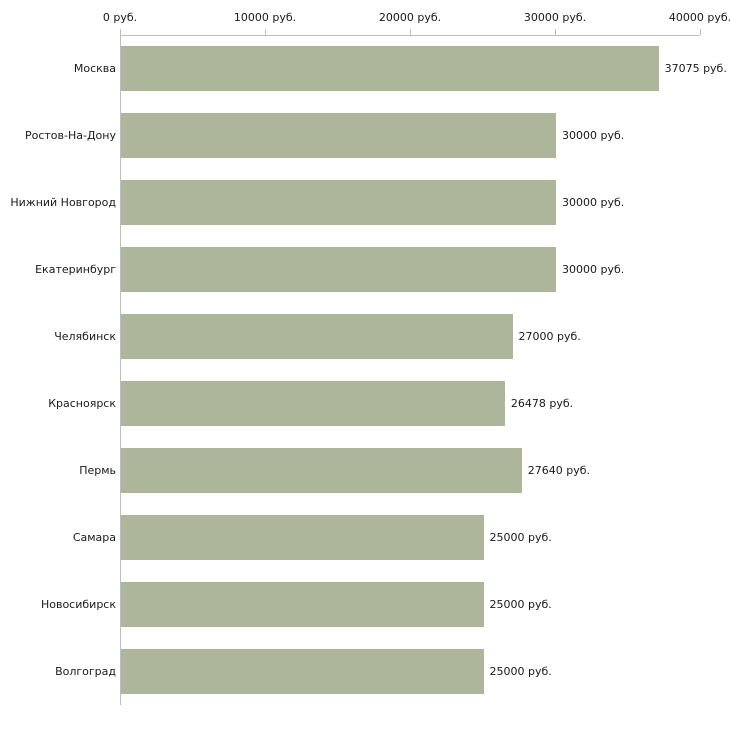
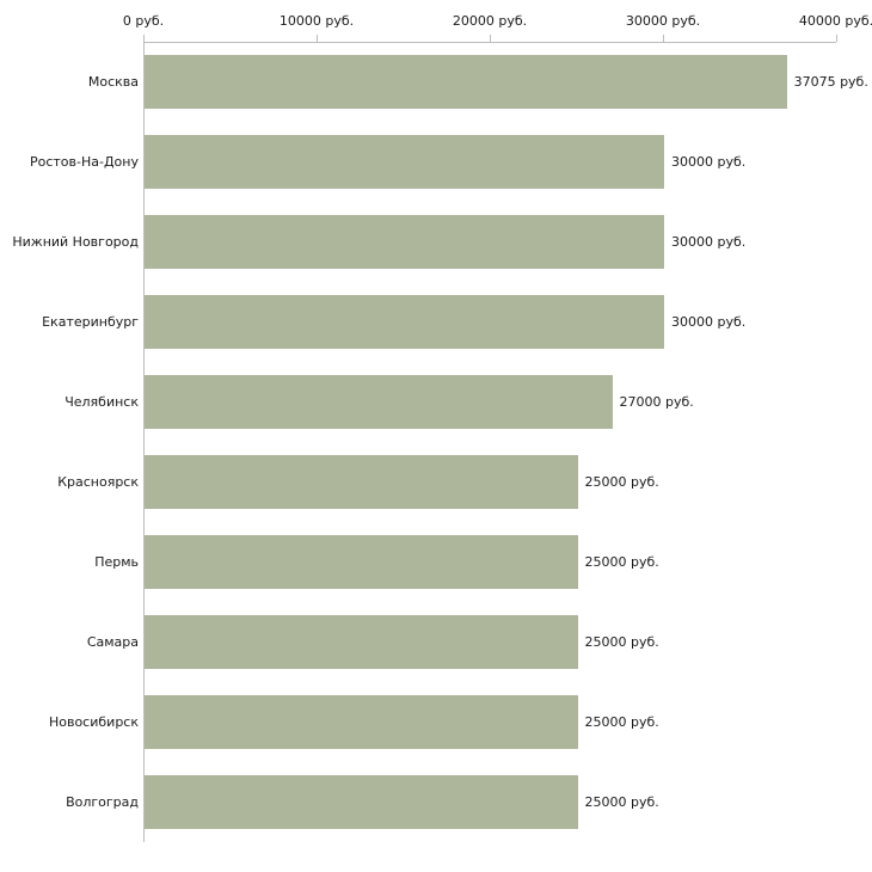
Красноярск: 26478 -> 25000
Пермь: 27640 -> 25000
